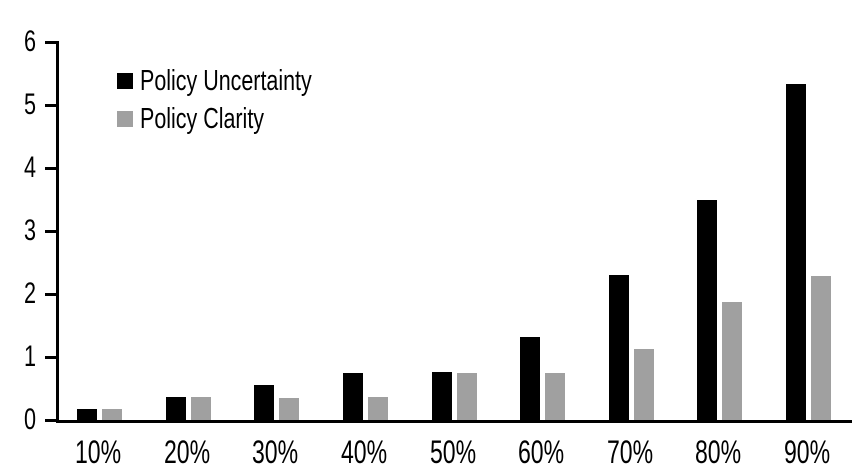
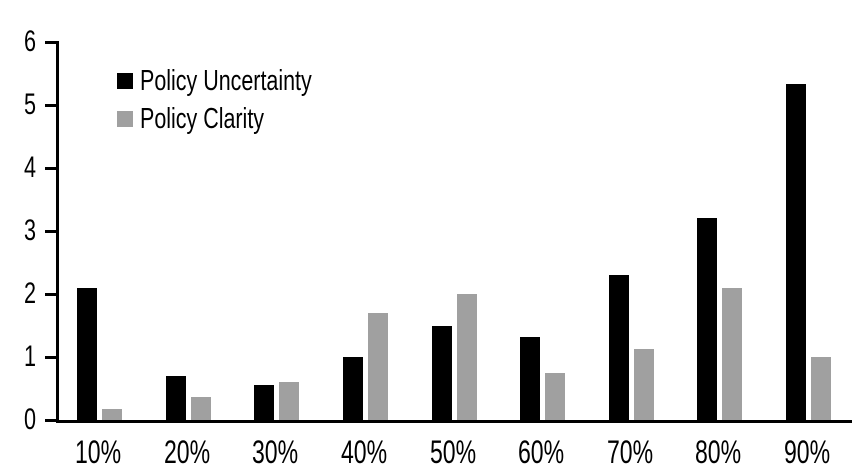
Policy Uncertainty/10%: 0.2 -> 2.1
Policy Uncertainty/20%: 0.4 -> 0.7
Policy Clarity/30%: 0.3 -> 0.6
Policy Uncertainty/40%: 0.8 -> 1.0
Policy Clarity/40%: 0.4 -> 1.7
Policy Uncertainty/50%: 0.8 -> 1.5
Policy Clarity/50%: 0.8 -> 2.0
Policy Uncertainty/80%: 3.5 -> 3.2
Policy Clarity/80%: 1.9 -> 2.1
Policy Clarity/90%: 2.3 -> 1.0
